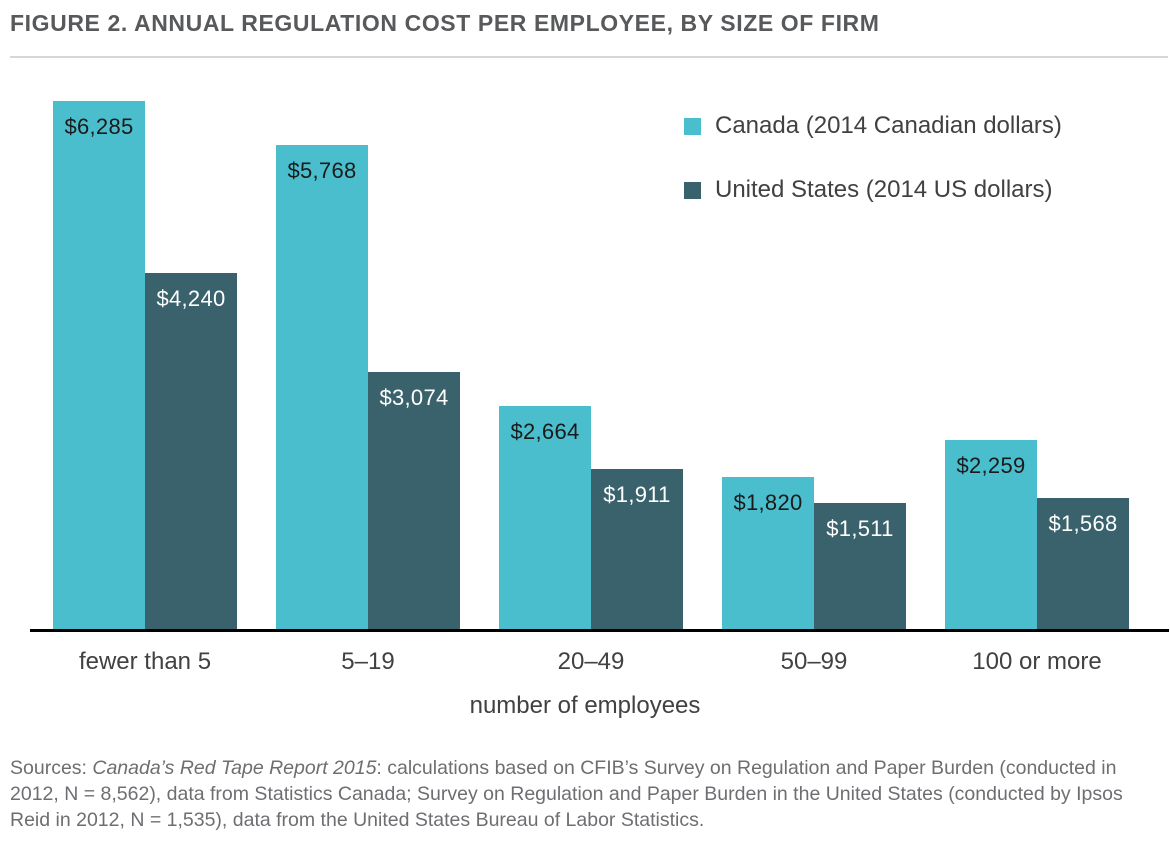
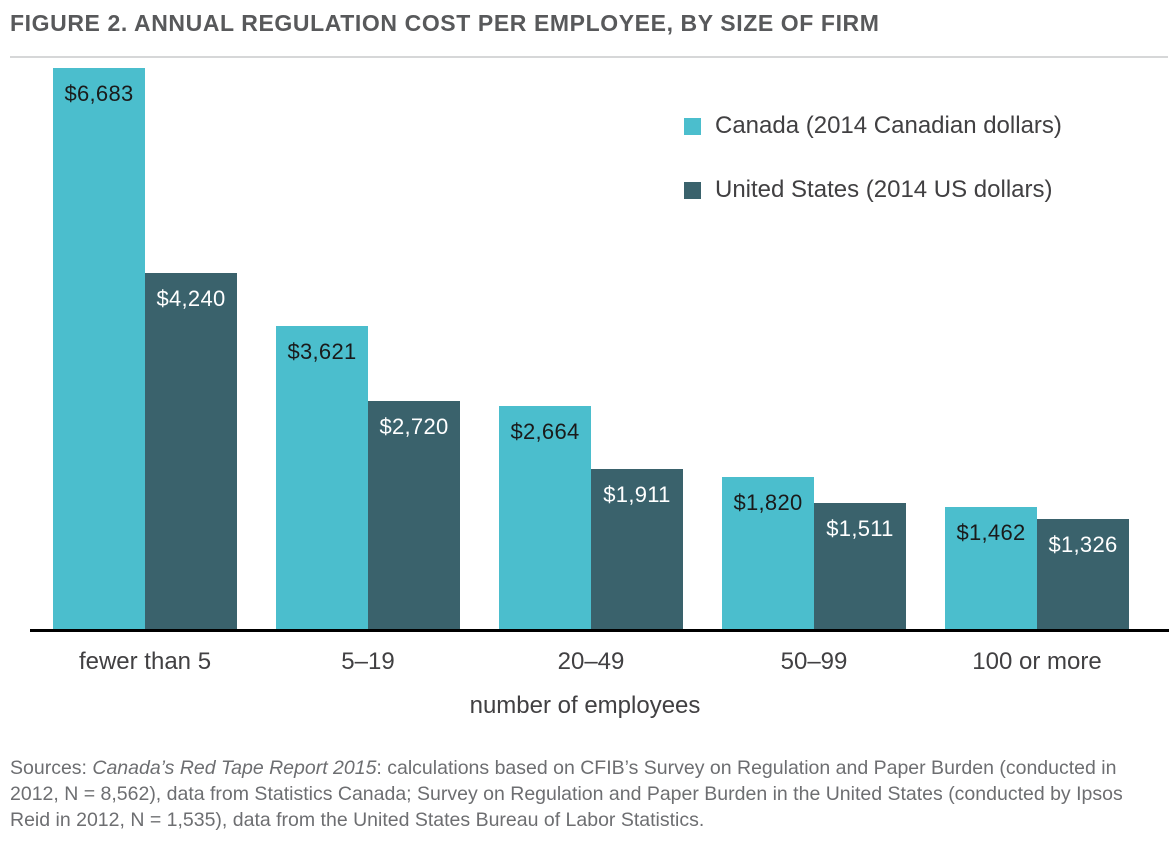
Canada (2014 Canadian dollars)/fewer than 5: $6,285 -> $6,683
Canada (2014 Canadian dollars)/5–19: $5,768 -> $3,621
United States (2014 US dollars)/5–19: $3,074 -> $2,720
Canada (2014 Canadian dollars)/100 or more: $2,259 -> $1,462
United States (2014 US dollars)/100 or more: $1,568 -> $1,326
